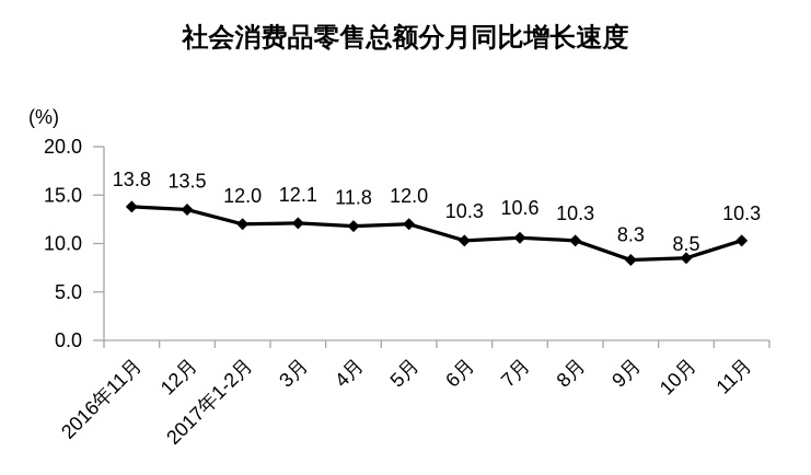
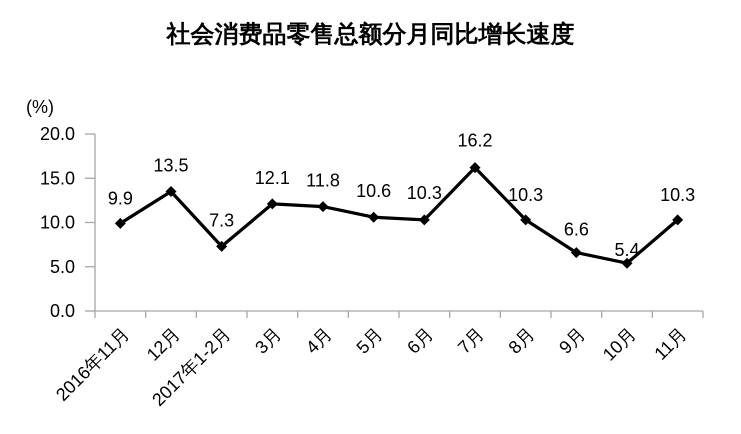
2016年11月: 13.8 -> 9.9
2017年1-2月: 12.0 -> 7.3
5月: 12.0 -> 10.6
7月: 10.6 -> 16.2
9月: 8.3 -> 6.6
10月: 8.5 -> 5.4
